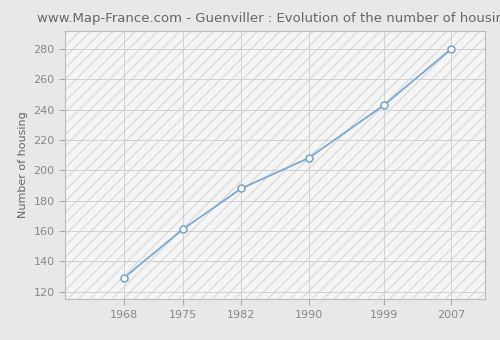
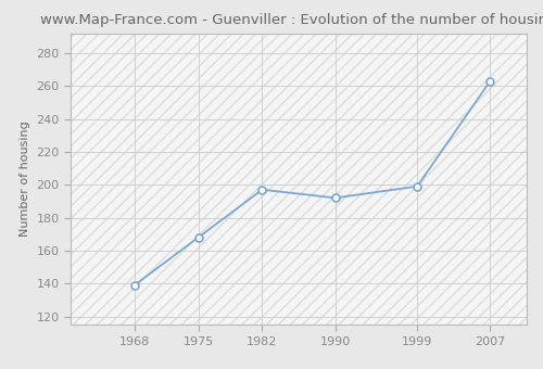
1968: 129 -> 139
1975: 161 -> 168
1982: 188 -> 197
1990: 208 -> 192
1999: 243 -> 199
2007: 280 -> 263
